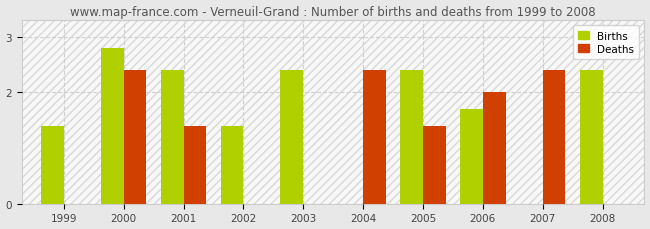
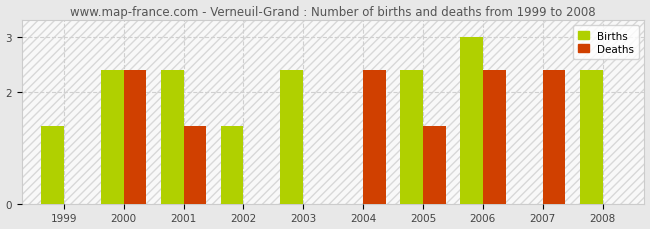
Births/2000: 2.8 -> 2.4
Births/2006: 1.7 -> 3.0
Deaths/2006: 2.0 -> 2.4
